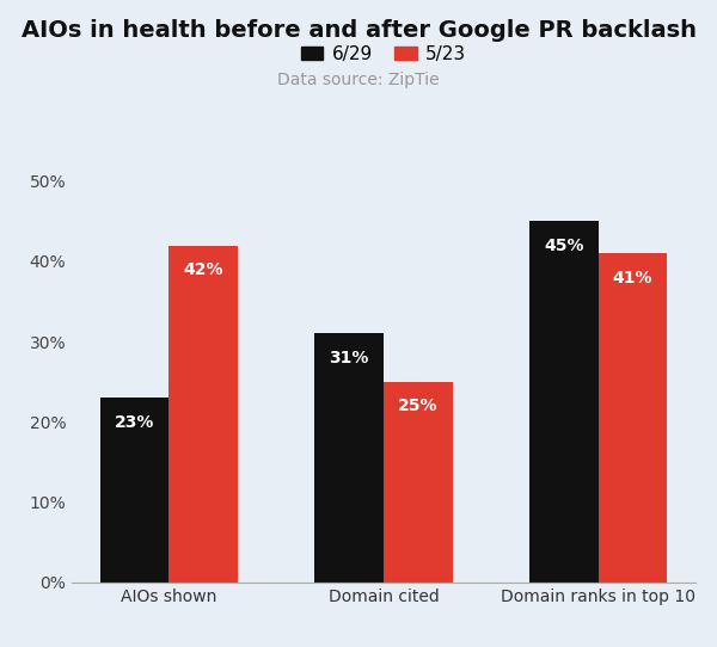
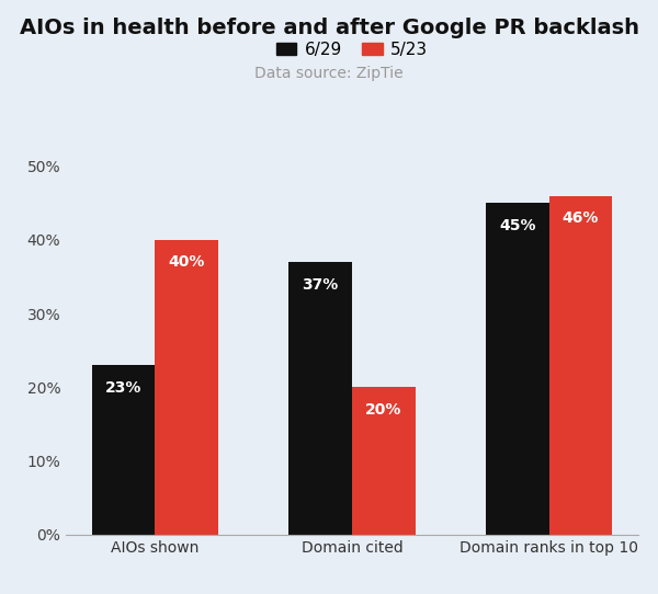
5/23/AIOs shown: 42% -> 40%
6/29/Domain cited: 31% -> 37%
5/23/Domain cited: 25% -> 20%
5/23/Domain ranks in top 10: 41% -> 46%
